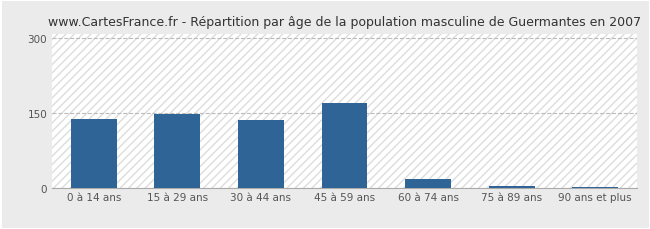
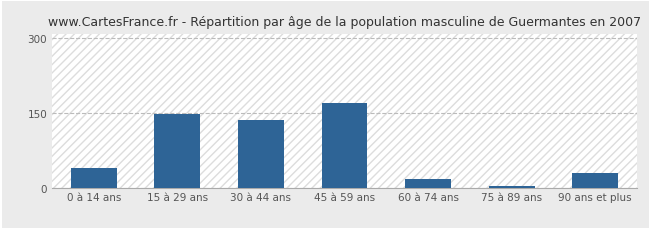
0 à 14 ans: 138 -> 40
90 ans et plus: 1 -> 30
